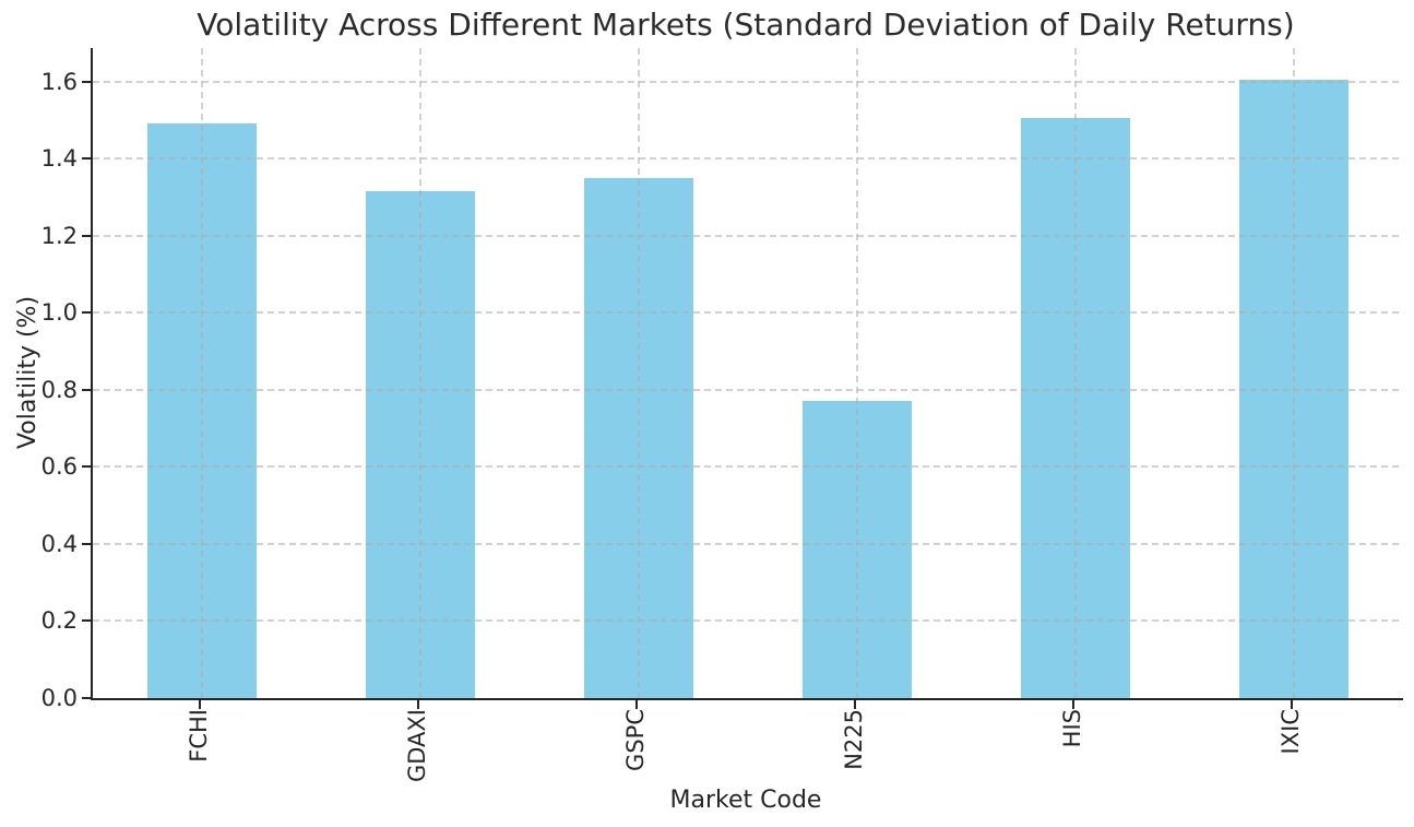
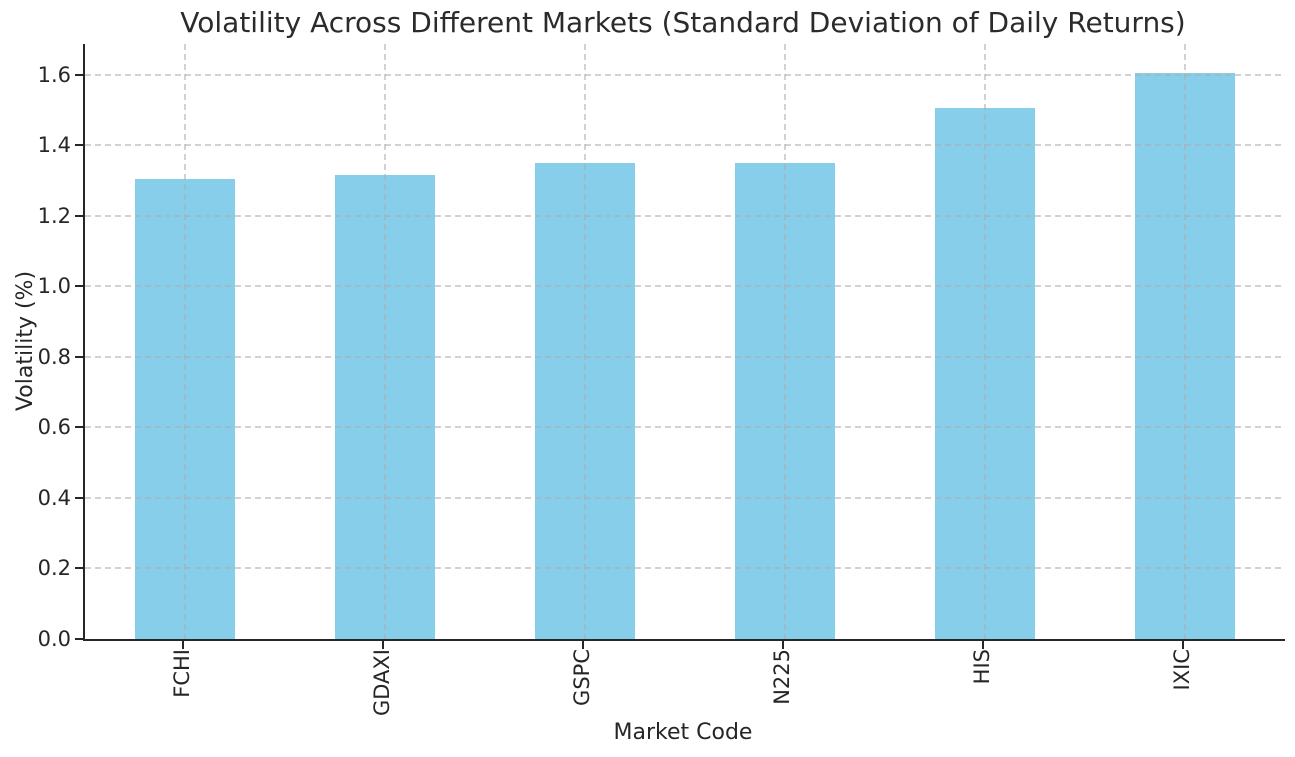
FCHI: 1.49 -> 1.30
N225: 0.77 -> 1.35
